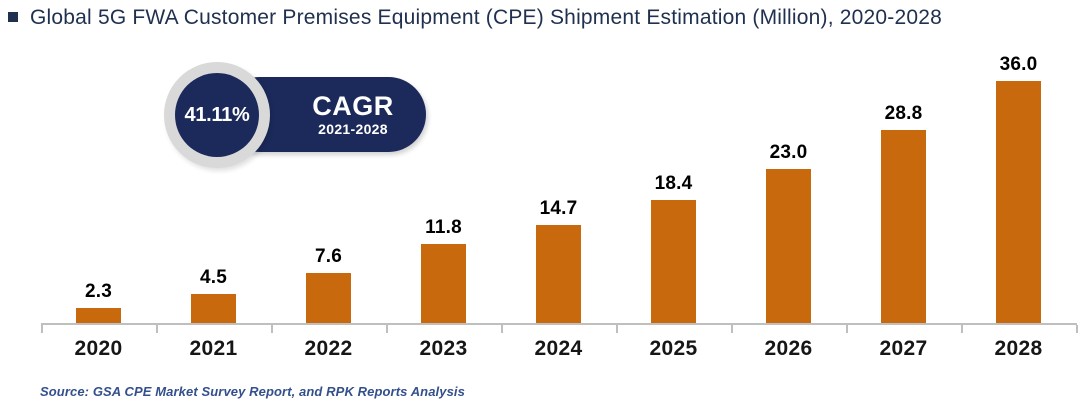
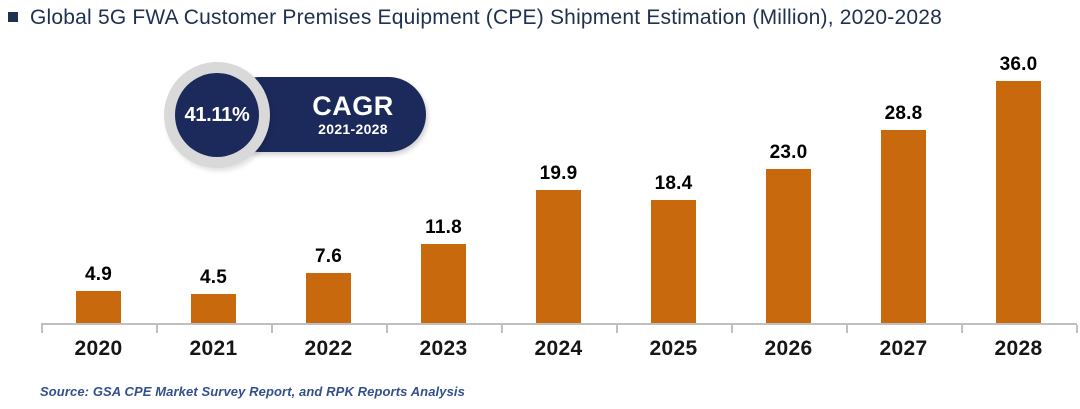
2020: 2.3 -> 4.9
2024: 14.7 -> 19.9
